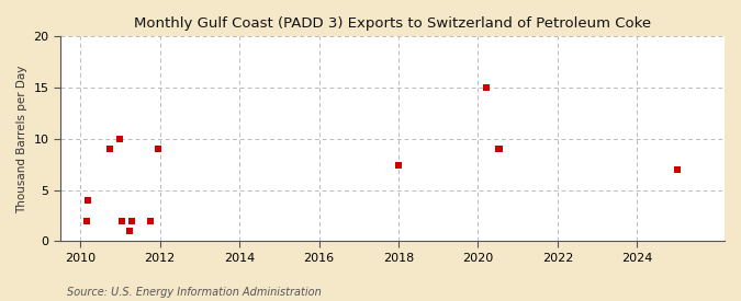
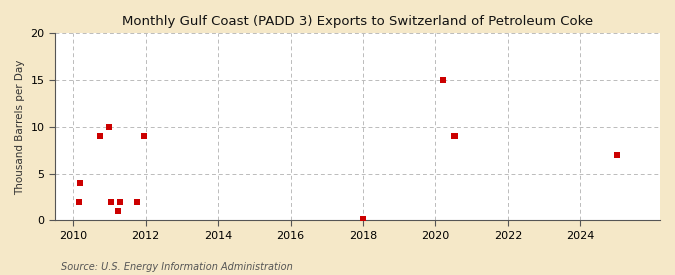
2018: 7.4 -> 0.1
